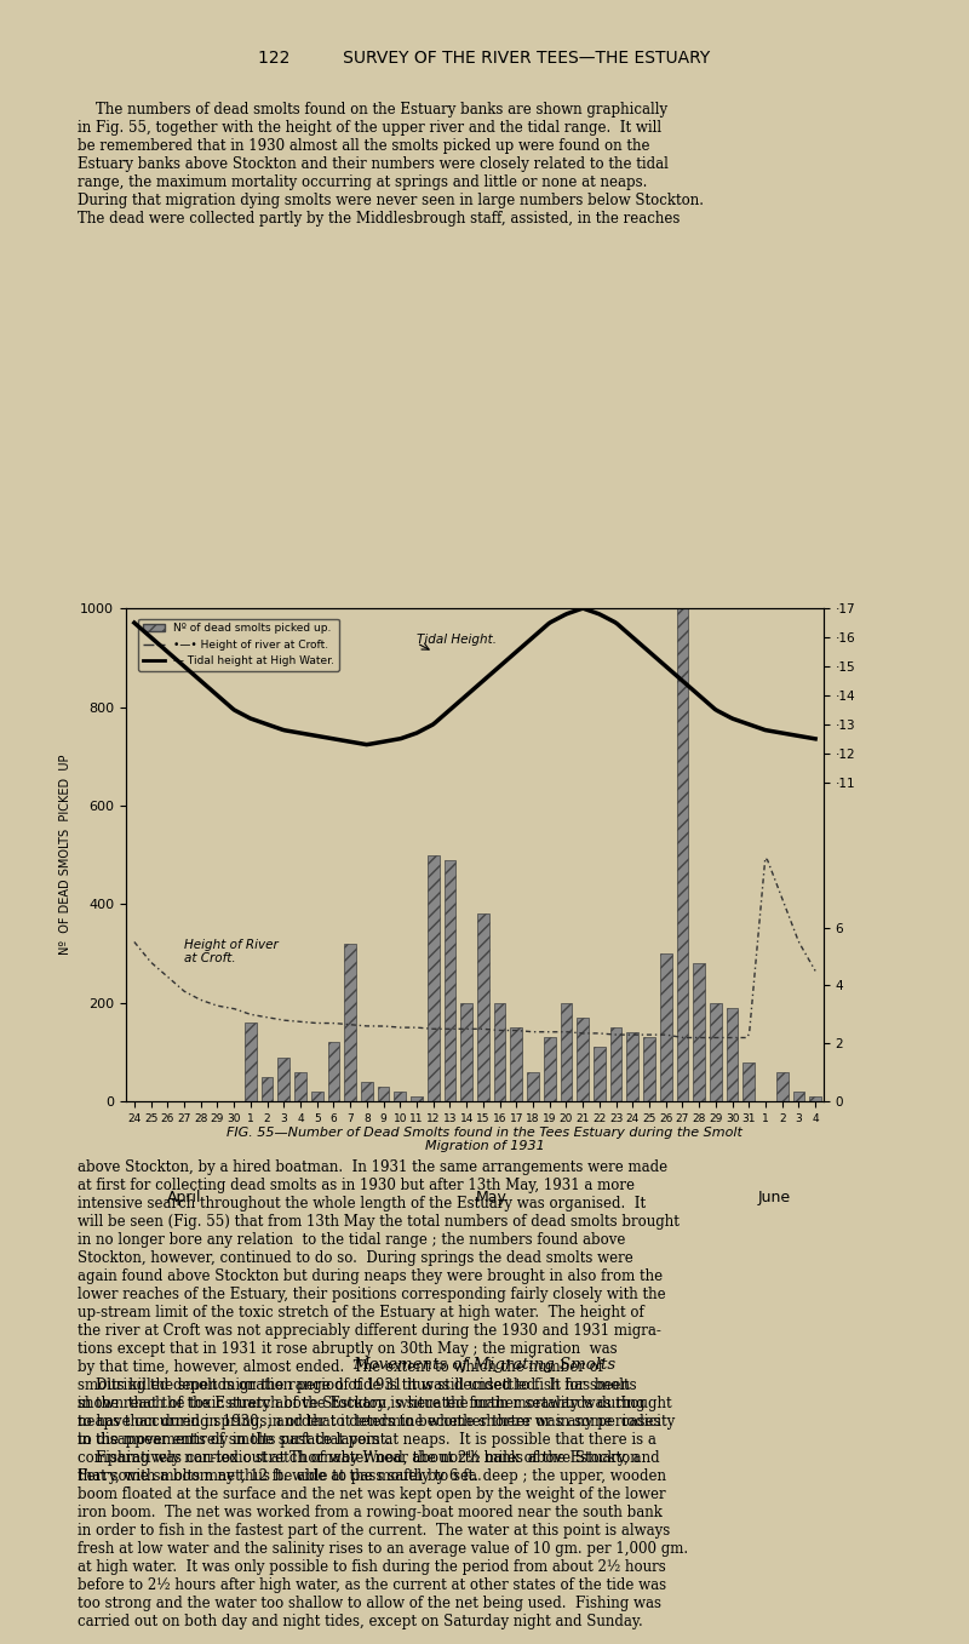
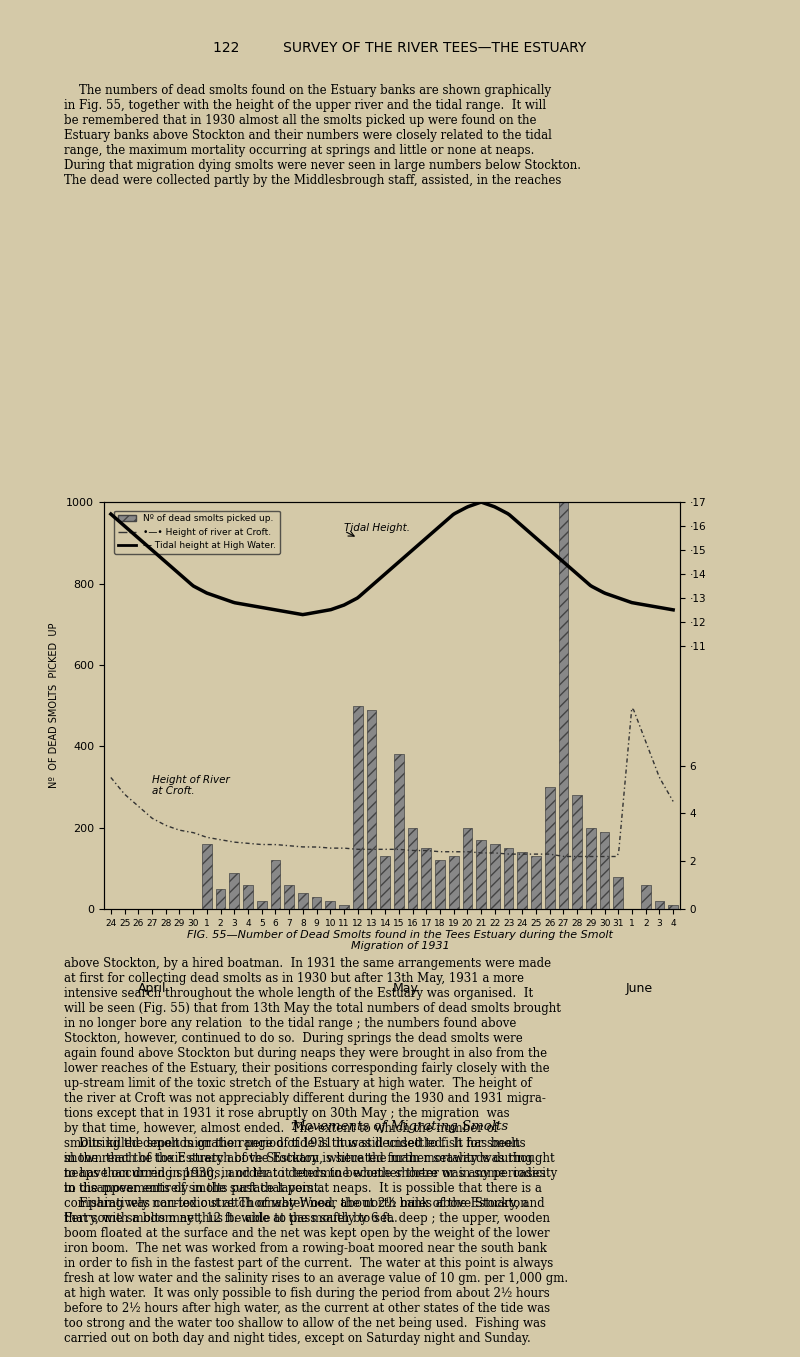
Nº of dead smolts picked up./7: 320 -> 60
Nº of dead smolts picked up./14: 200 -> 130
Nº of dead smolts picked up./18: 60 -> 120
Nº of dead smolts picked up./22: 110 -> 160
